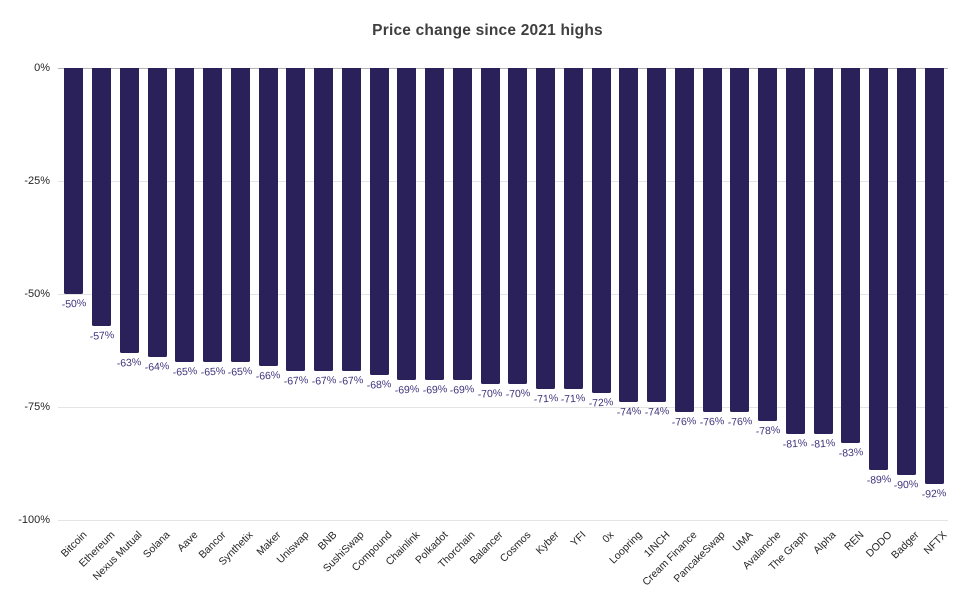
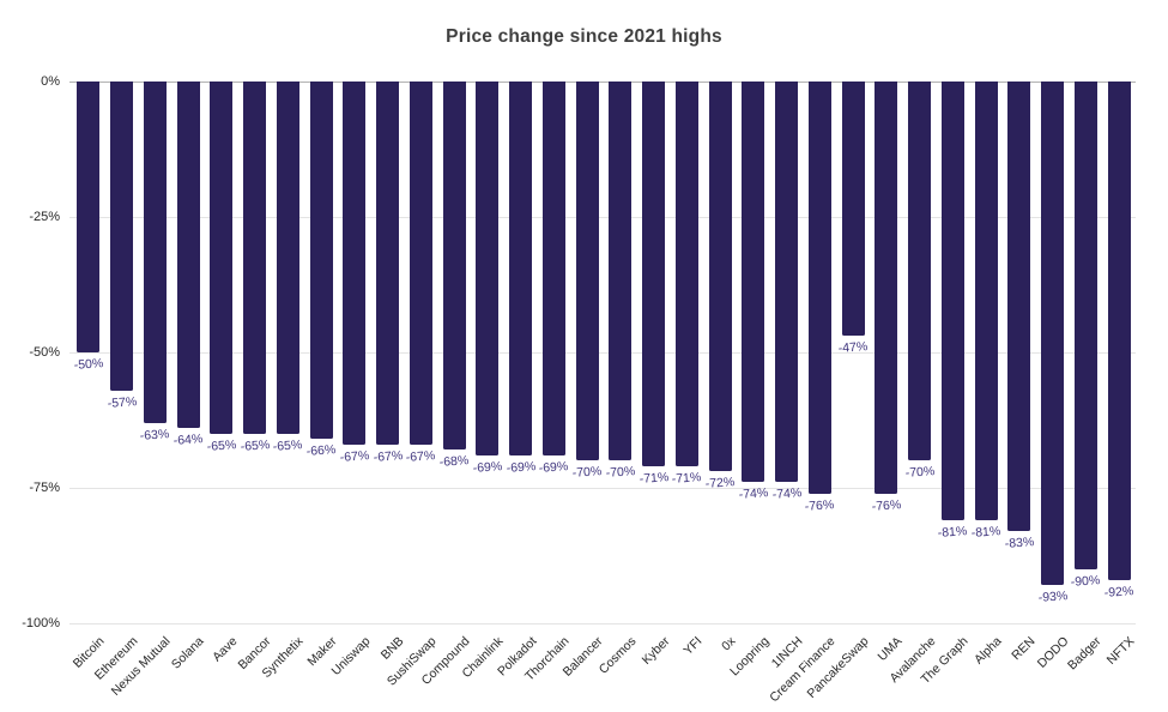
PancakeSwap: -76% -> -47%
Avalanche: -78% -> -70%
DODO: -89% -> -93%
